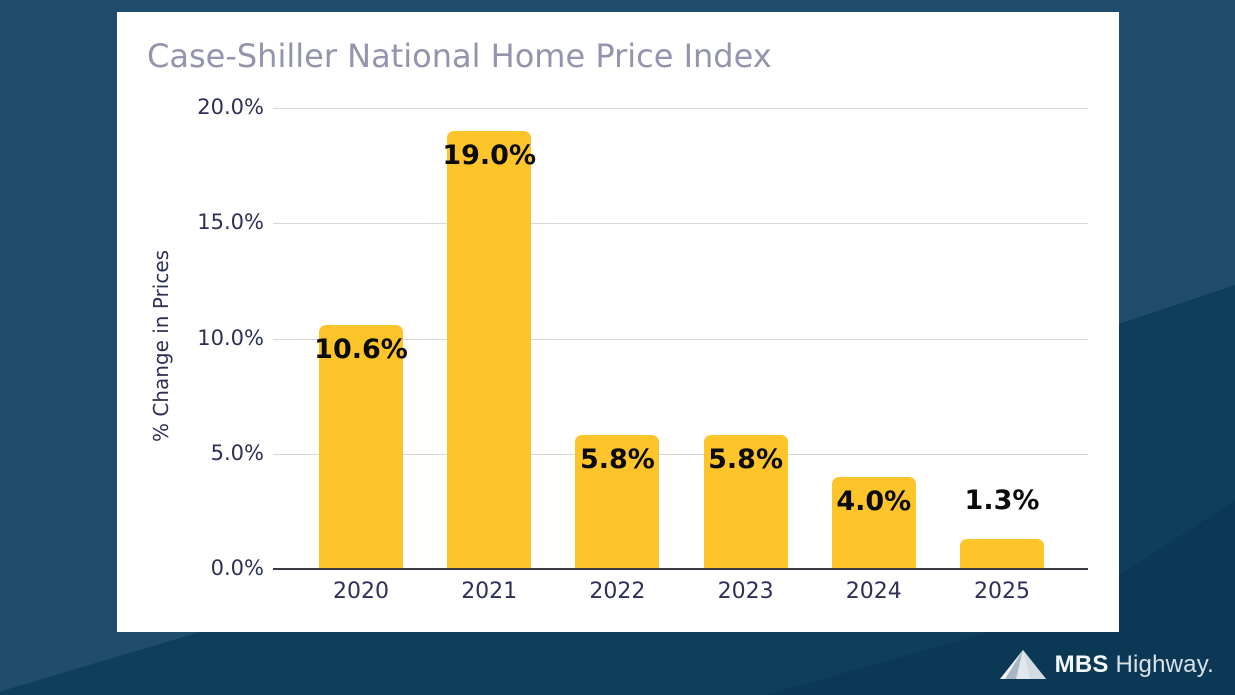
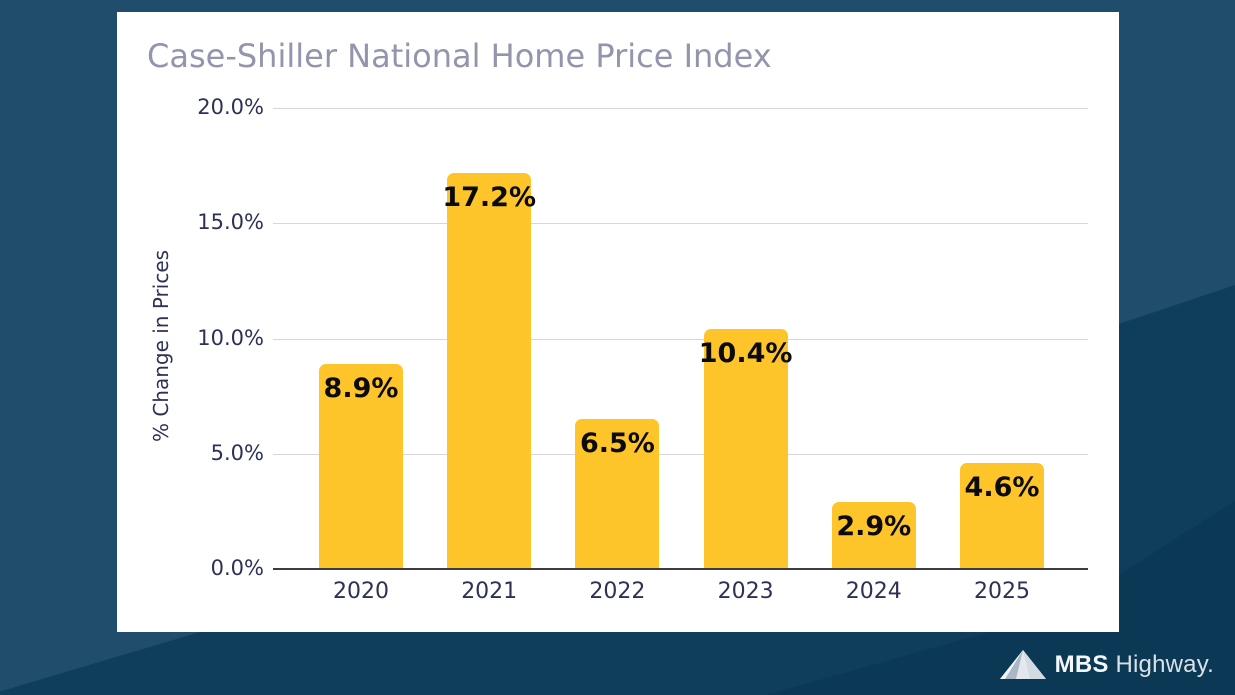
2020: 10.6% -> 8.9%
2021: 19.0% -> 17.2%
2022: 5.8% -> 6.5%
2023: 5.8% -> 10.4%
2024: 4.0% -> 2.9%
2025: 1.3% -> 4.6%
